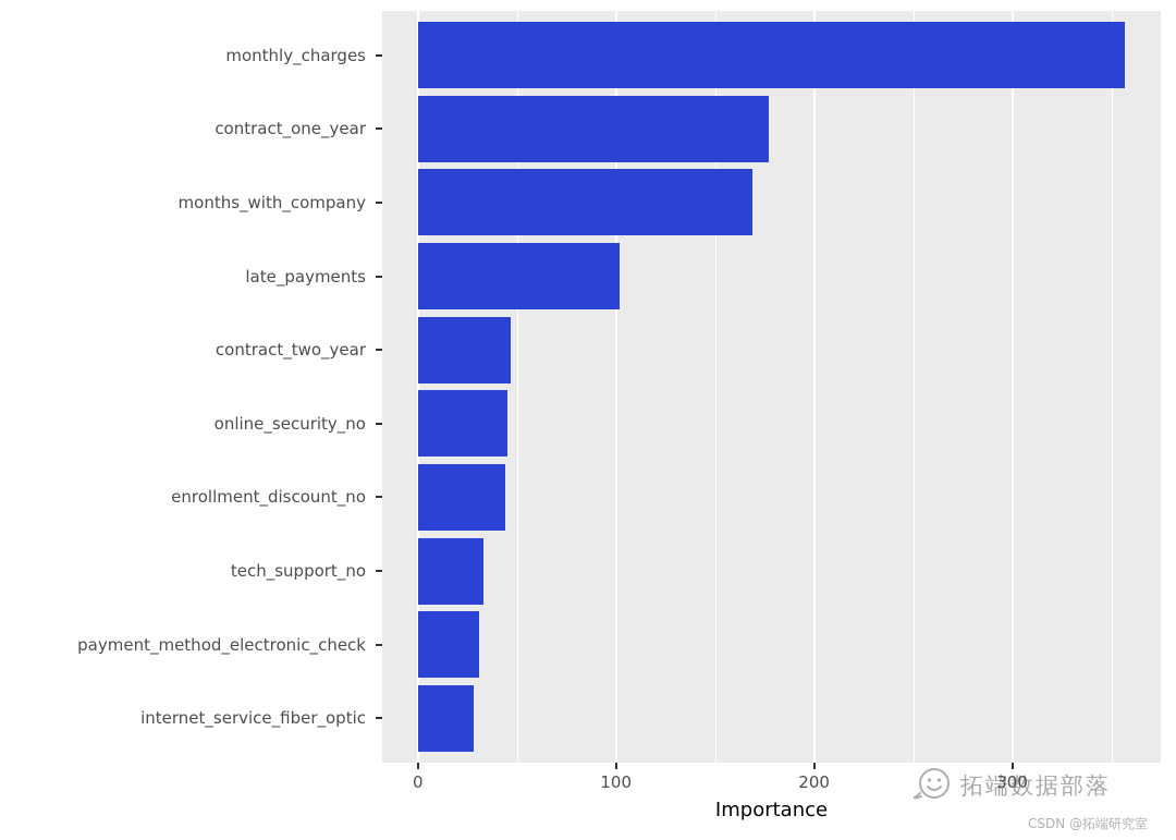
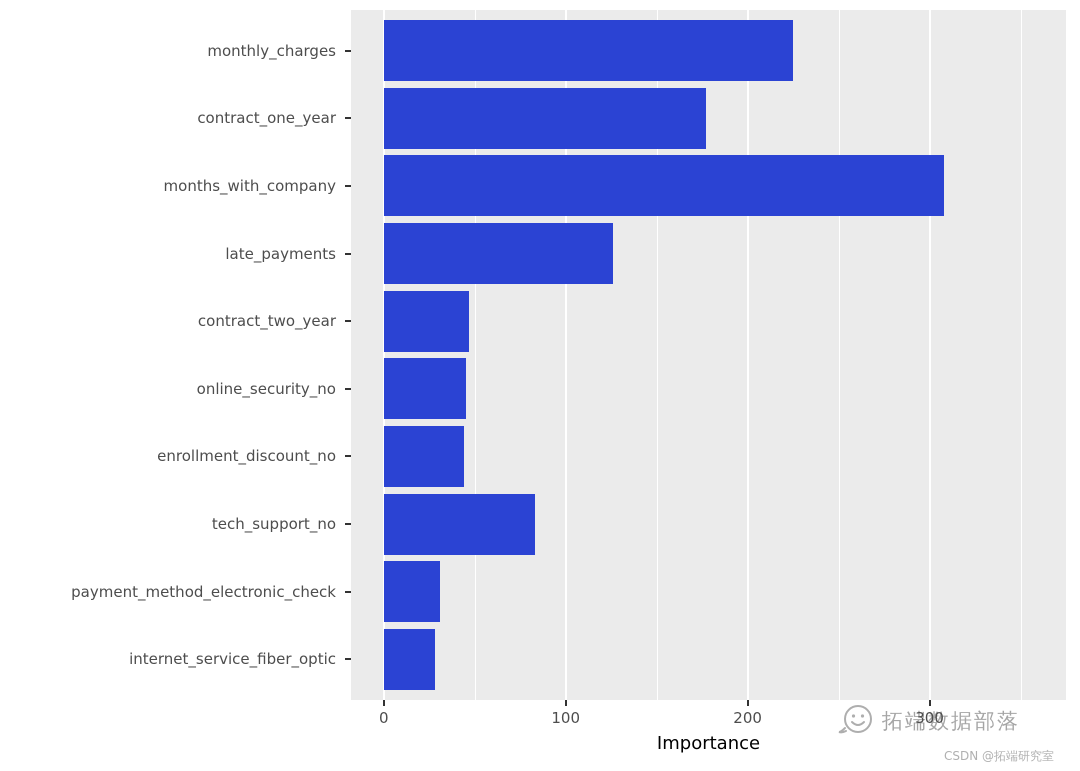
monthly_charges: 357 -> 225
months_with_company: 169 -> 308
late_payments: 102 -> 126
tech_support_no: 33 -> 83
